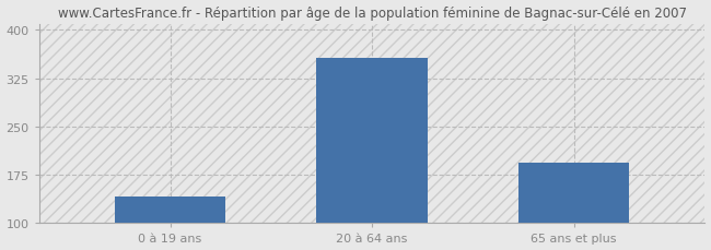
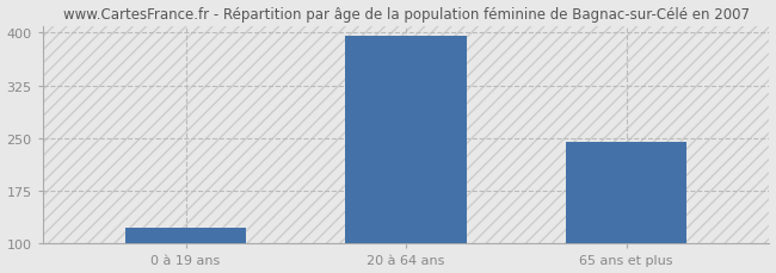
0 à 19 ans: 142 -> 122
20 à 64 ans: 356 -> 396
65 ans et plus: 194 -> 244
